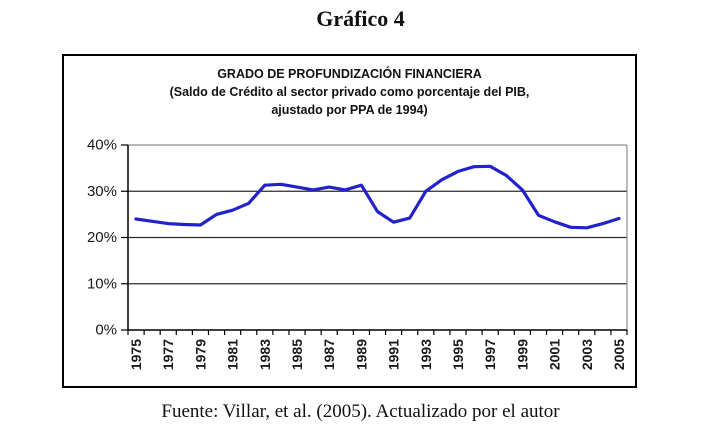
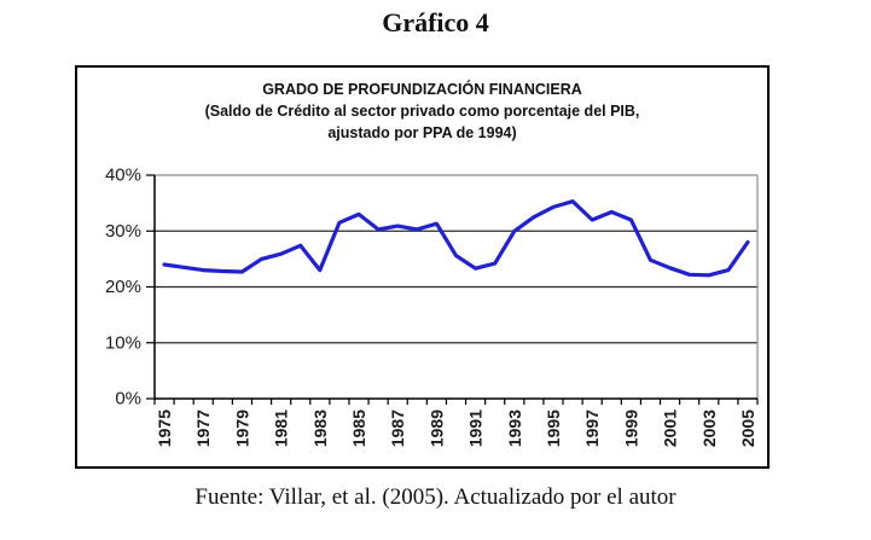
1983: 31% -> 23%
1985: 31% -> 33%
1997: 35% -> 32%
1999: 30% -> 32%
2005: 24% -> 28%
